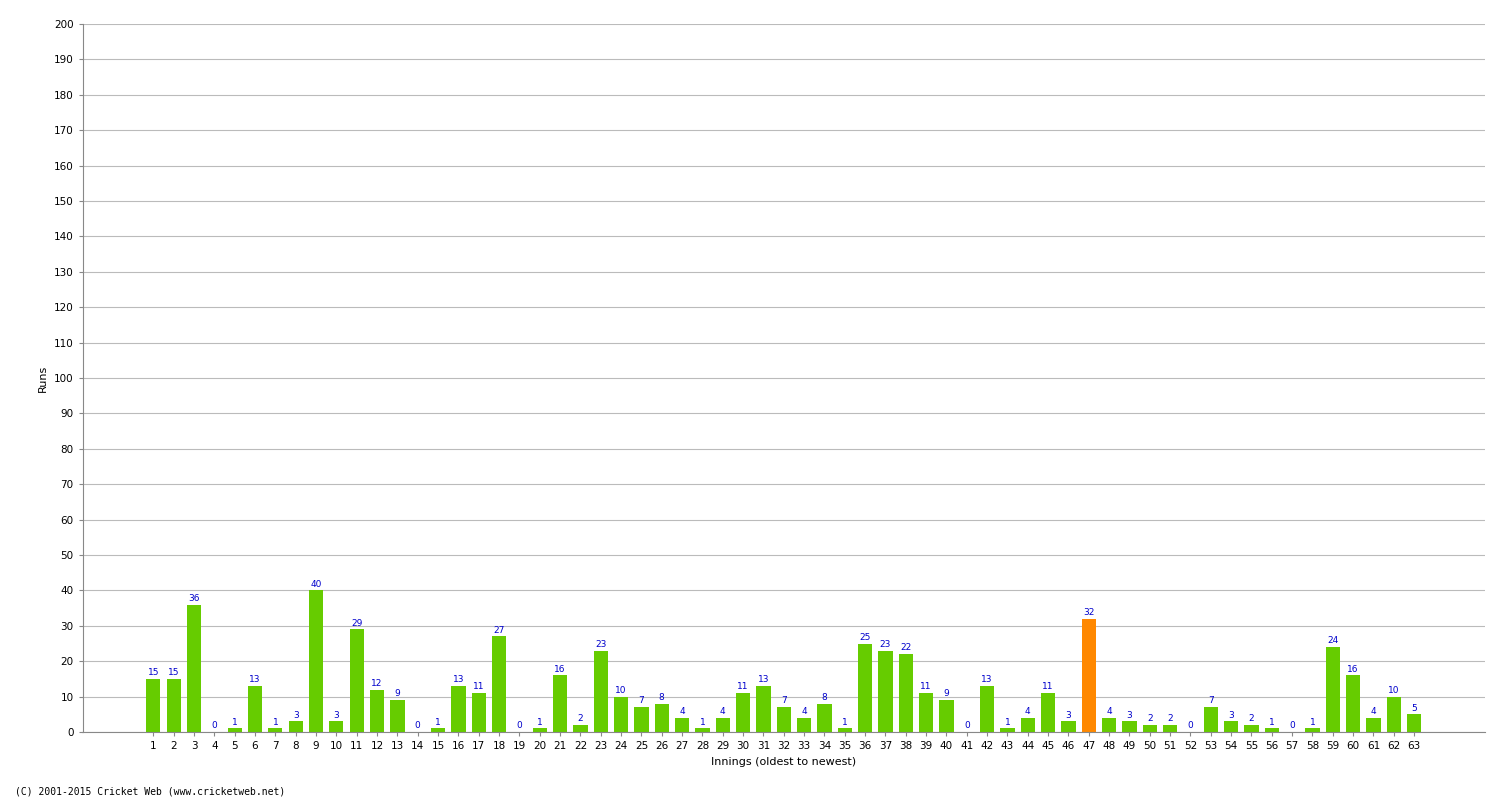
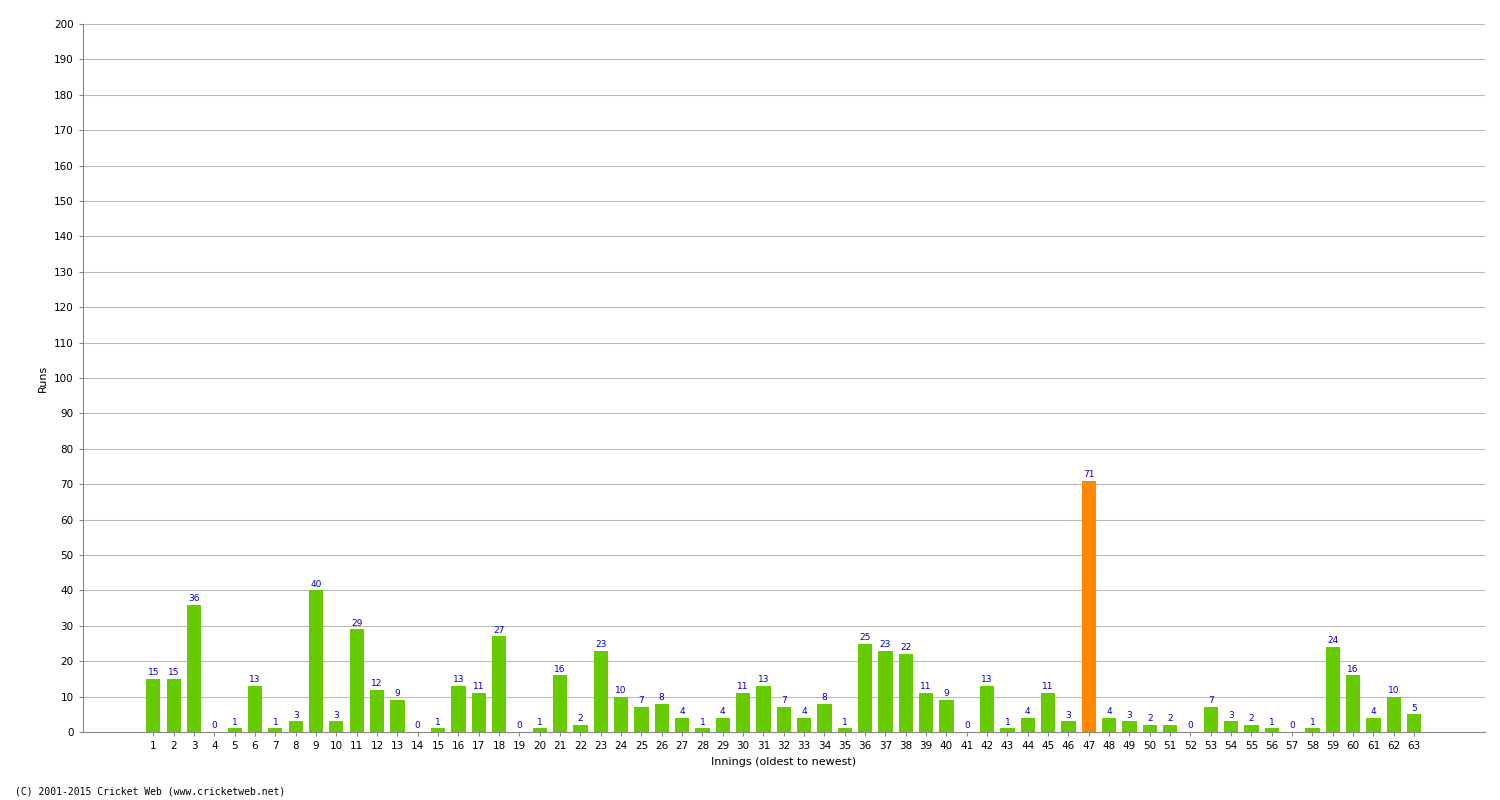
47: 32 -> 71
